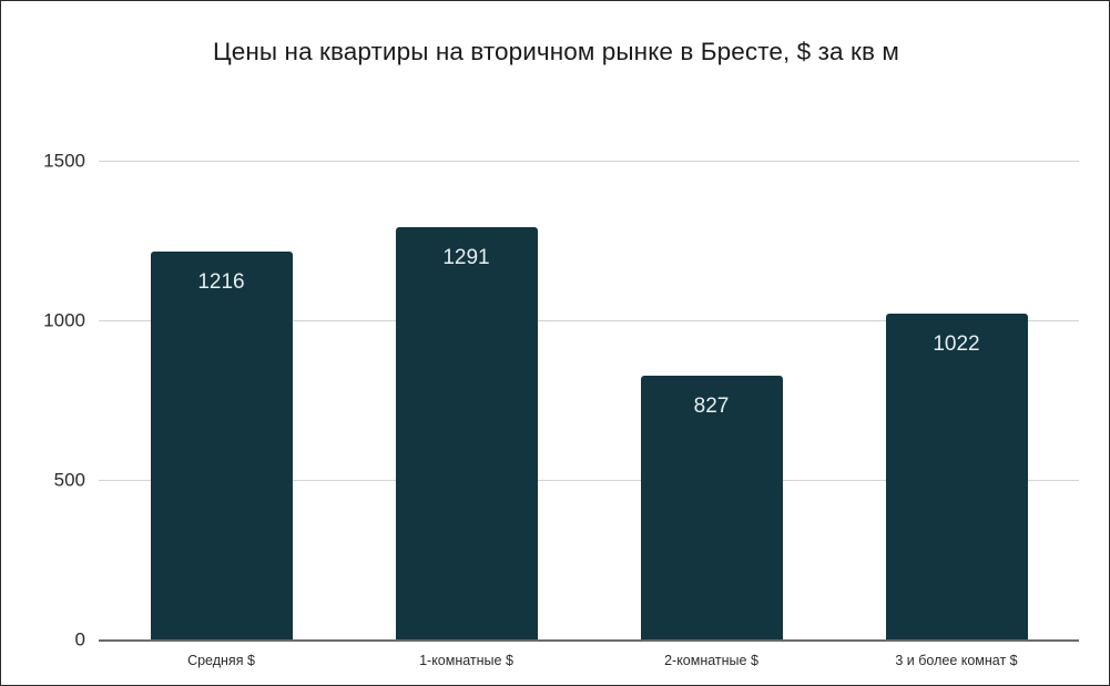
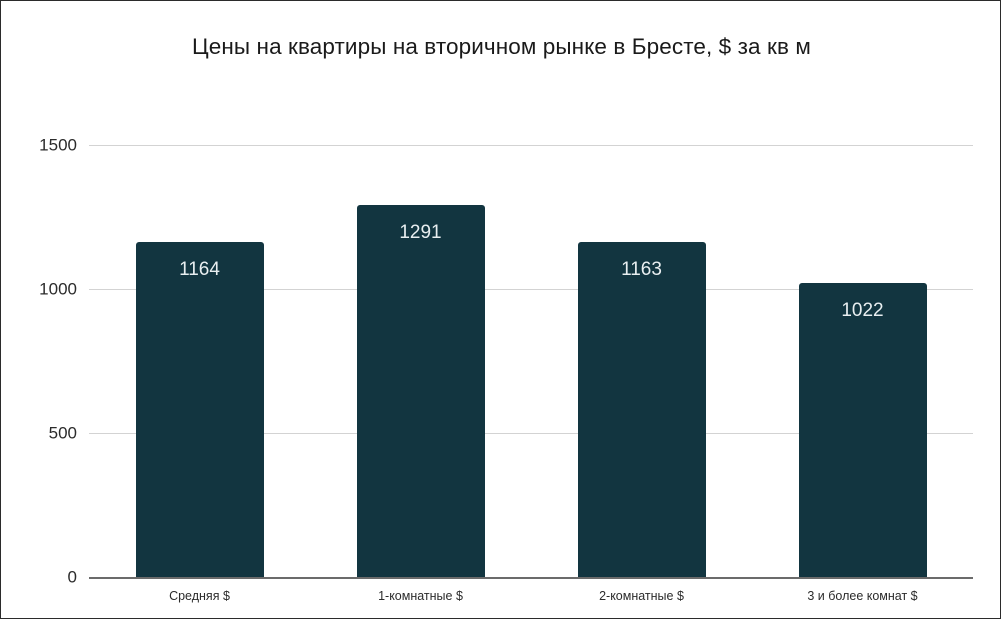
Средняя $: 1216 -> 1164
2-комнатные $: 827 -> 1163
